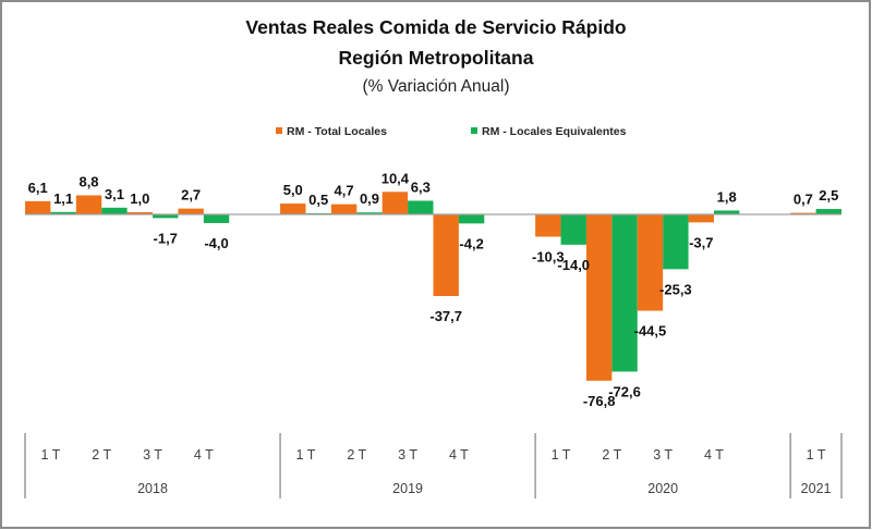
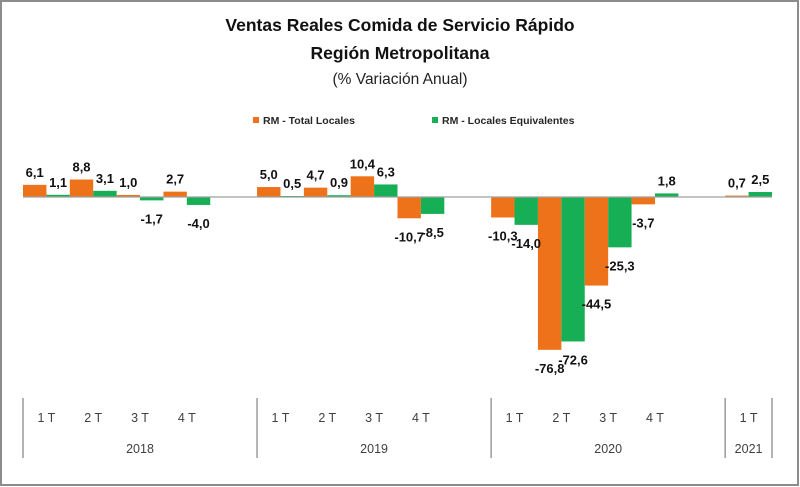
RM - Total Locales/4T 2019: -37,7 -> -10,7
RM - Locales Equivalentes/4T 2019: -4,2 -> -8,5
